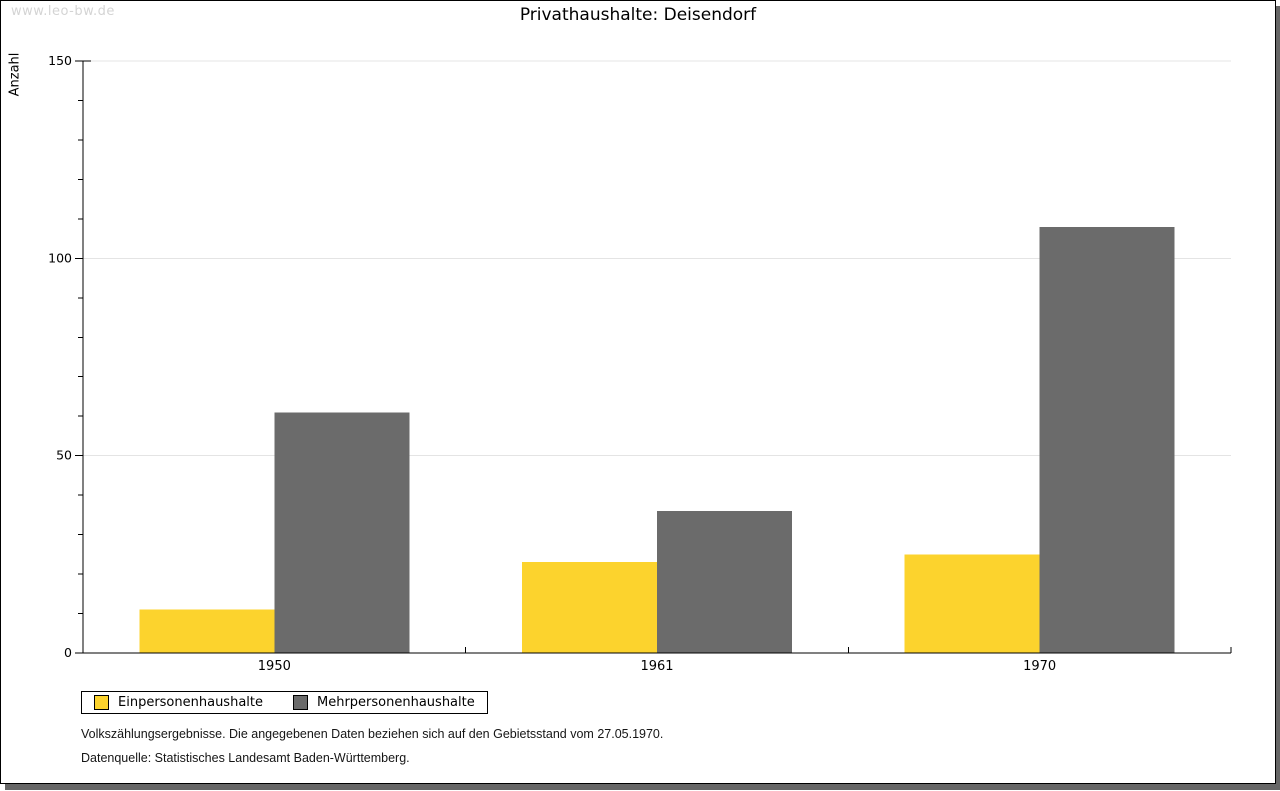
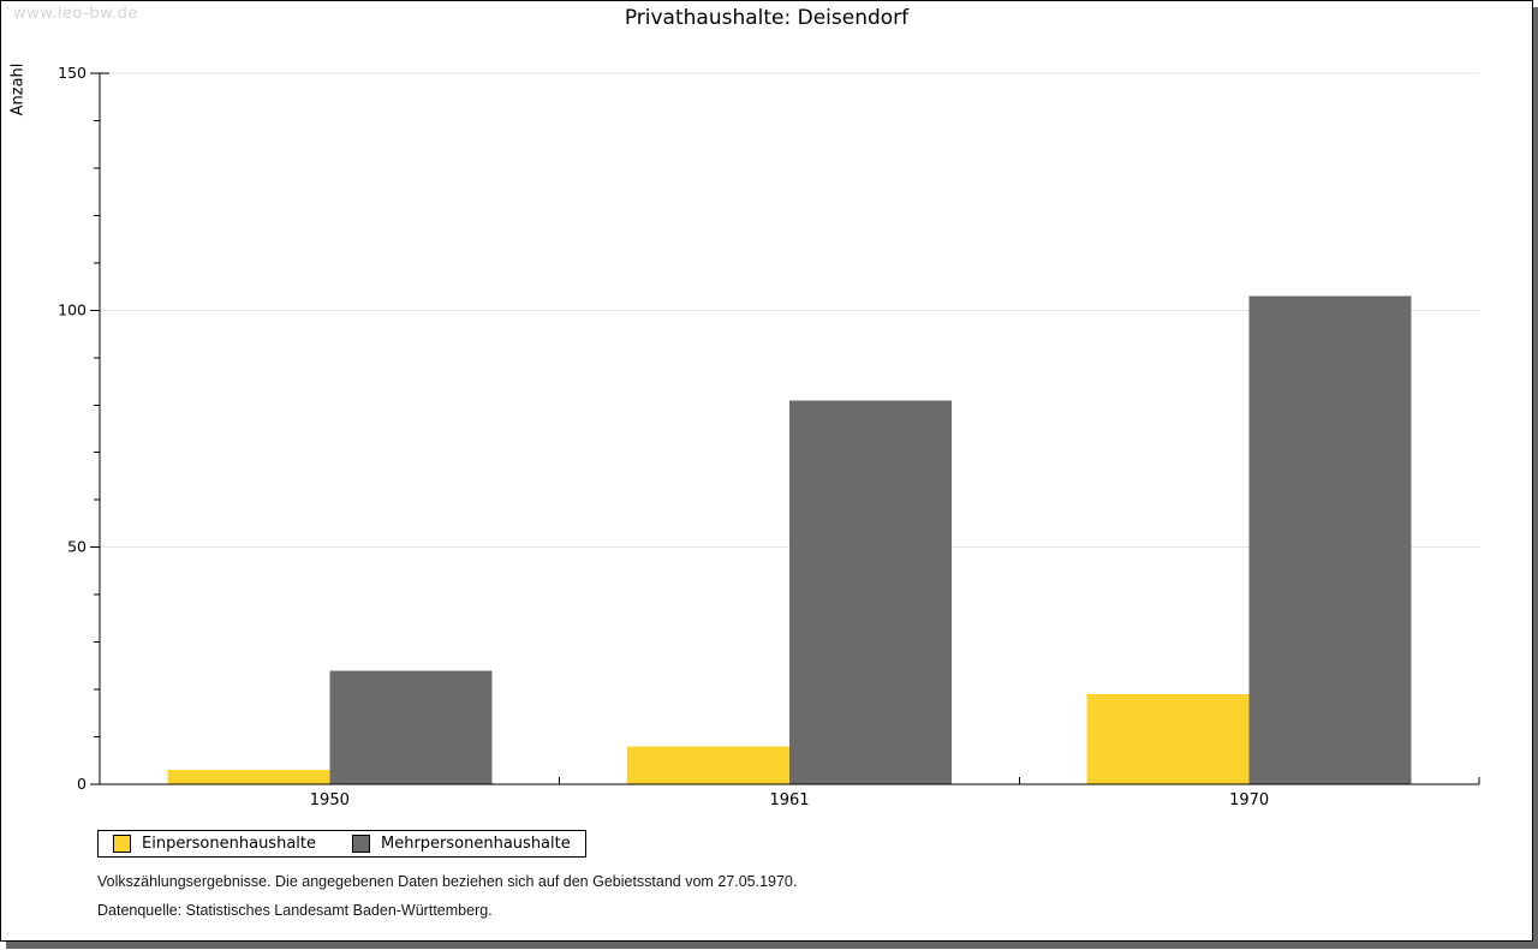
Einpersonenhaushalte/1950: 11 -> 3
Mehrpersonenhaushalte/1950: 61 -> 24
Einpersonenhaushalte/1961: 23 -> 8
Mehrpersonenhaushalte/1961: 36 -> 81
Einpersonenhaushalte/1970: 25 -> 19
Mehrpersonenhaushalte/1970: 108 -> 103
